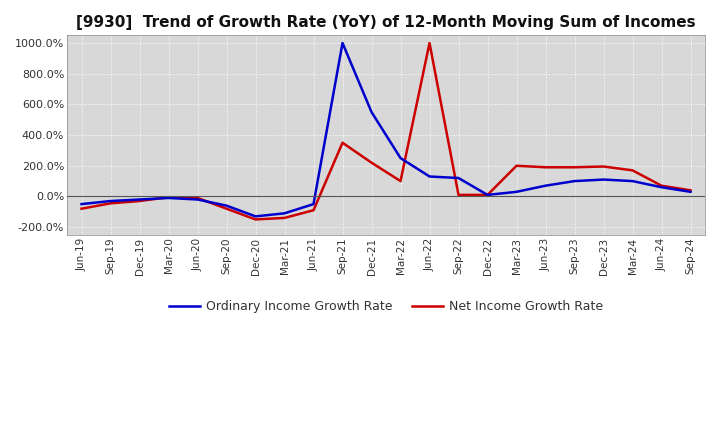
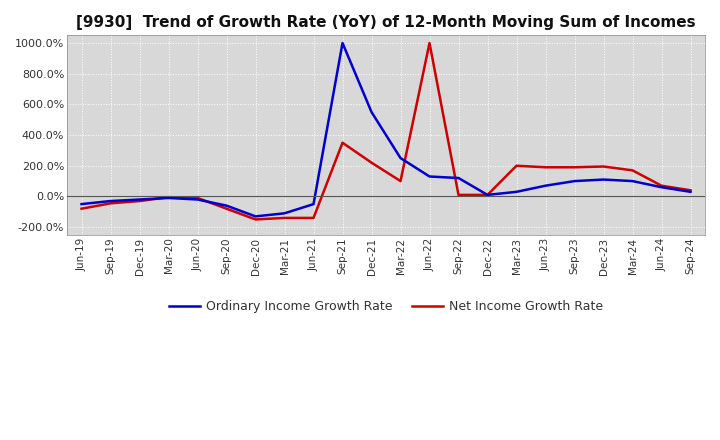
Net Income Growth Rate/Jun-21: -90% -> -140%
